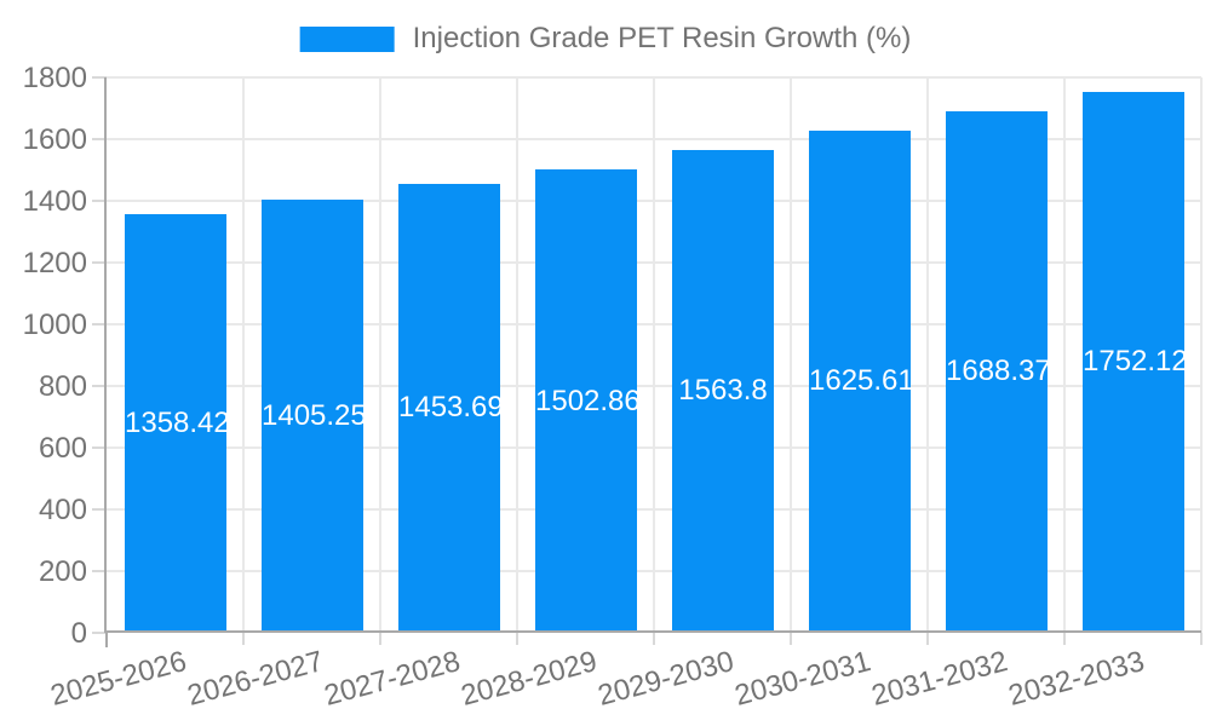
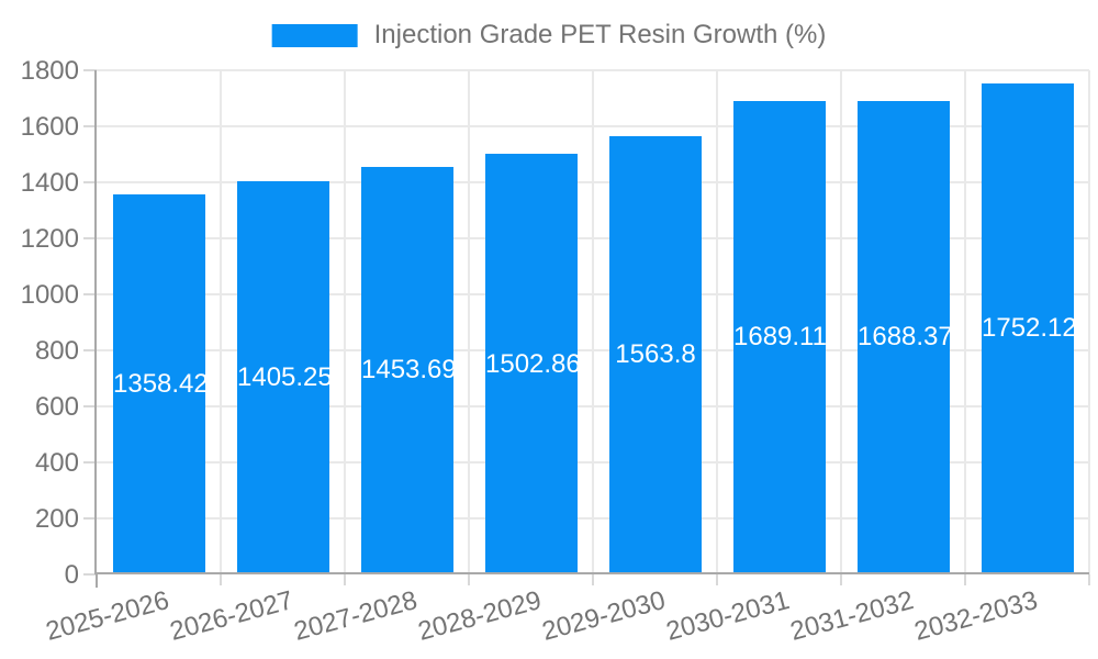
2030-2031: 1625.61 -> 1689.11
